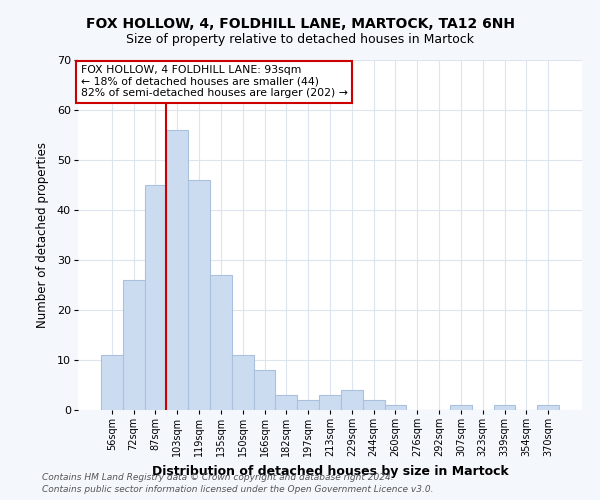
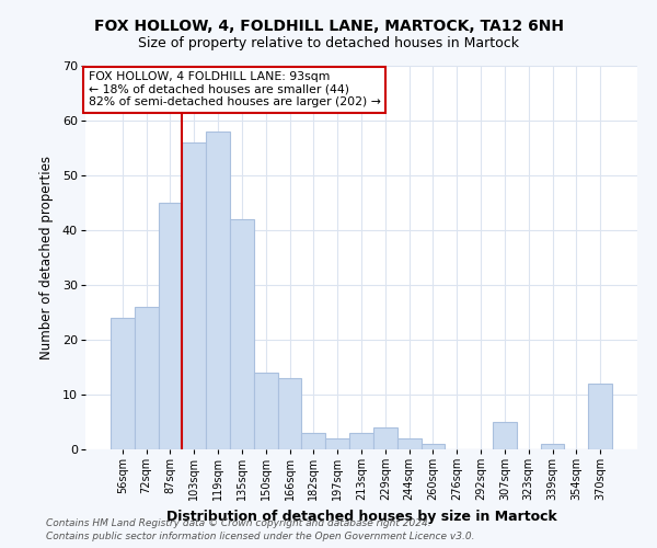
56sqm: 11 -> 24
119sqm: 46 -> 58
135sqm: 27 -> 42
150sqm: 11 -> 14
166sqm: 8 -> 13
307sqm: 1 -> 5
370sqm: 1 -> 12
